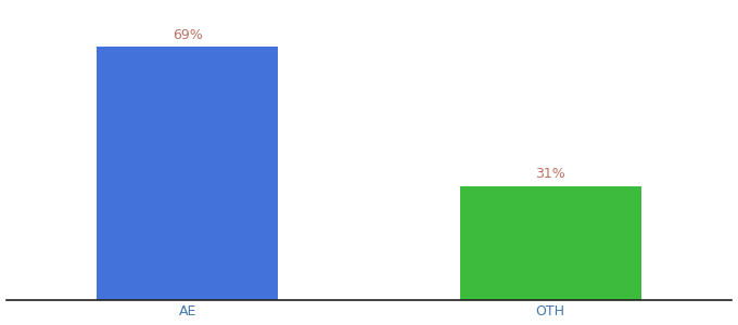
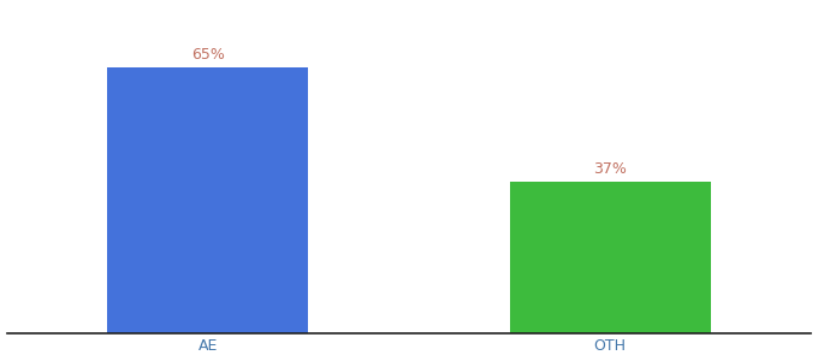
AE: 69% -> 65%
OTH: 31% -> 37%
